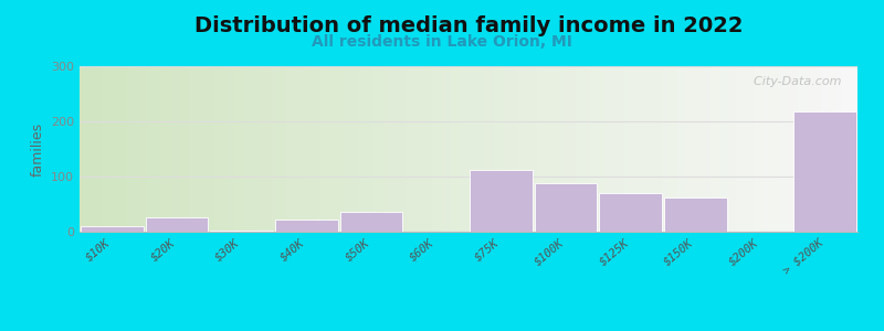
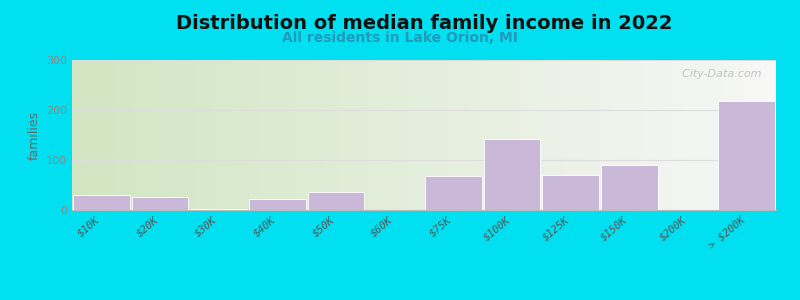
$10K: 10 -> 30
$75K: 113 -> 68
$100K: 88 -> 142
$150K: 62 -> 90
